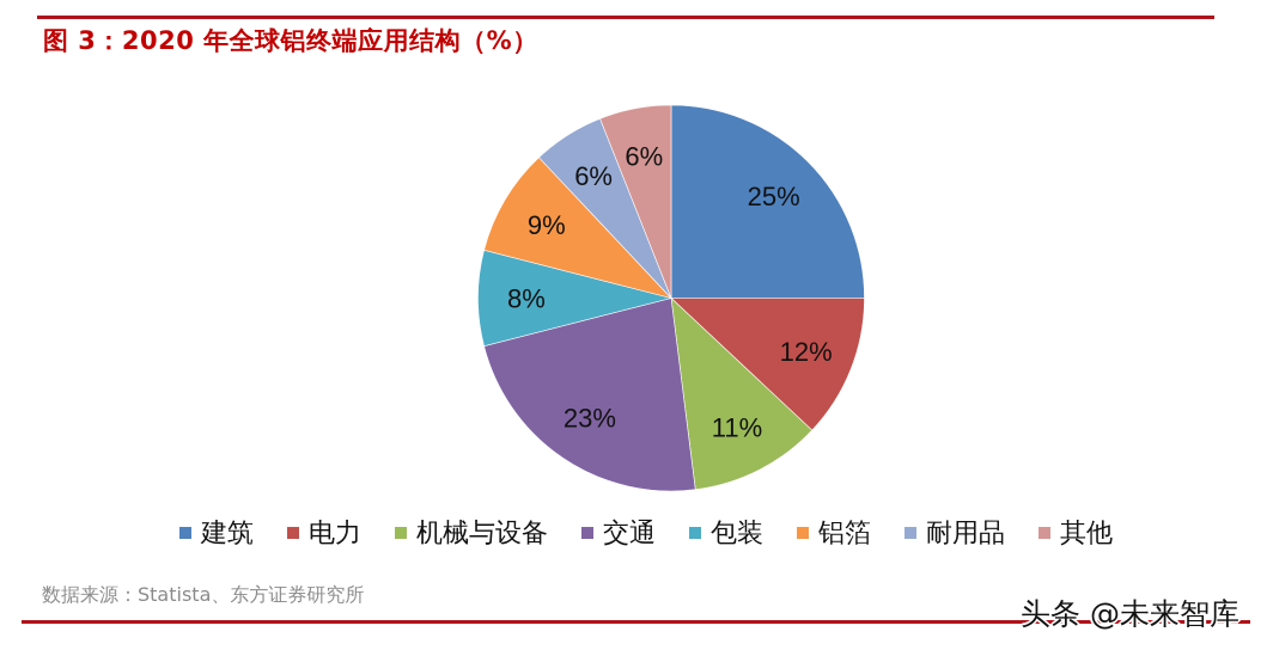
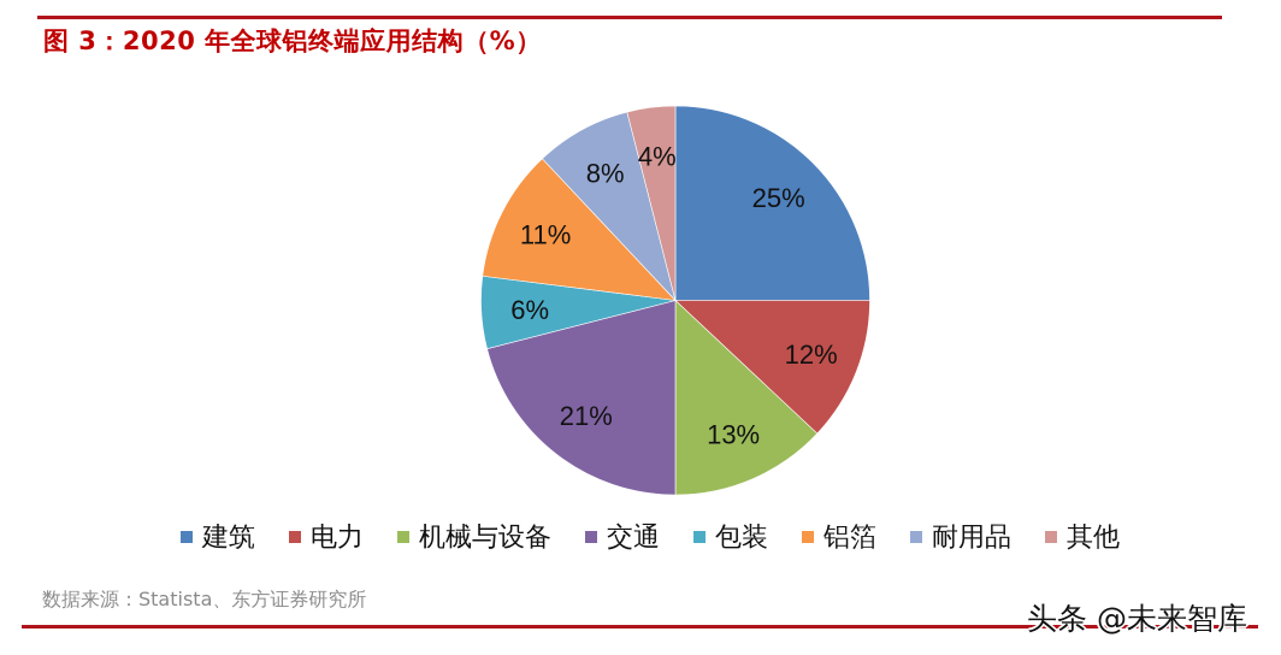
机械与设备: 11% -> 13%
交通: 23% -> 21%
包装: 8% -> 6%
铝箔: 9% -> 11%
耐用品: 6% -> 8%
其他: 6% -> 4%
